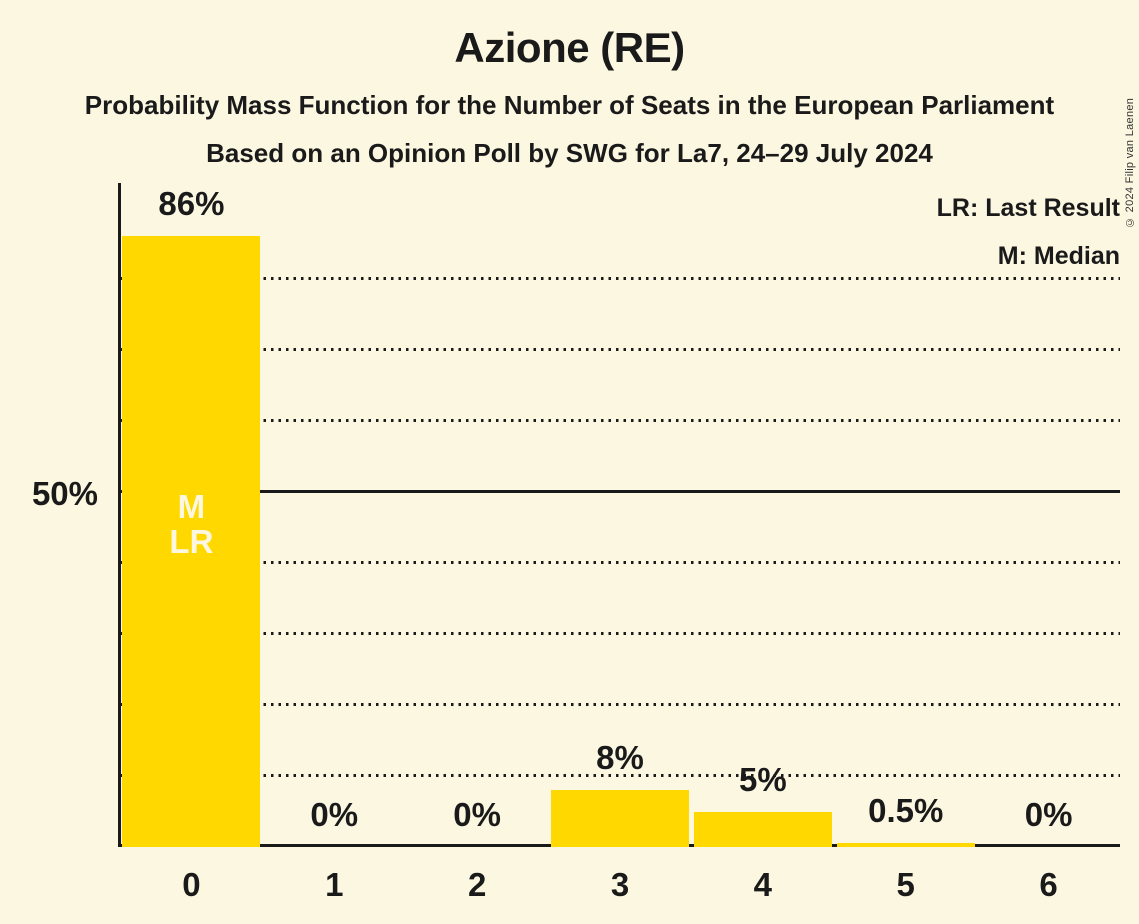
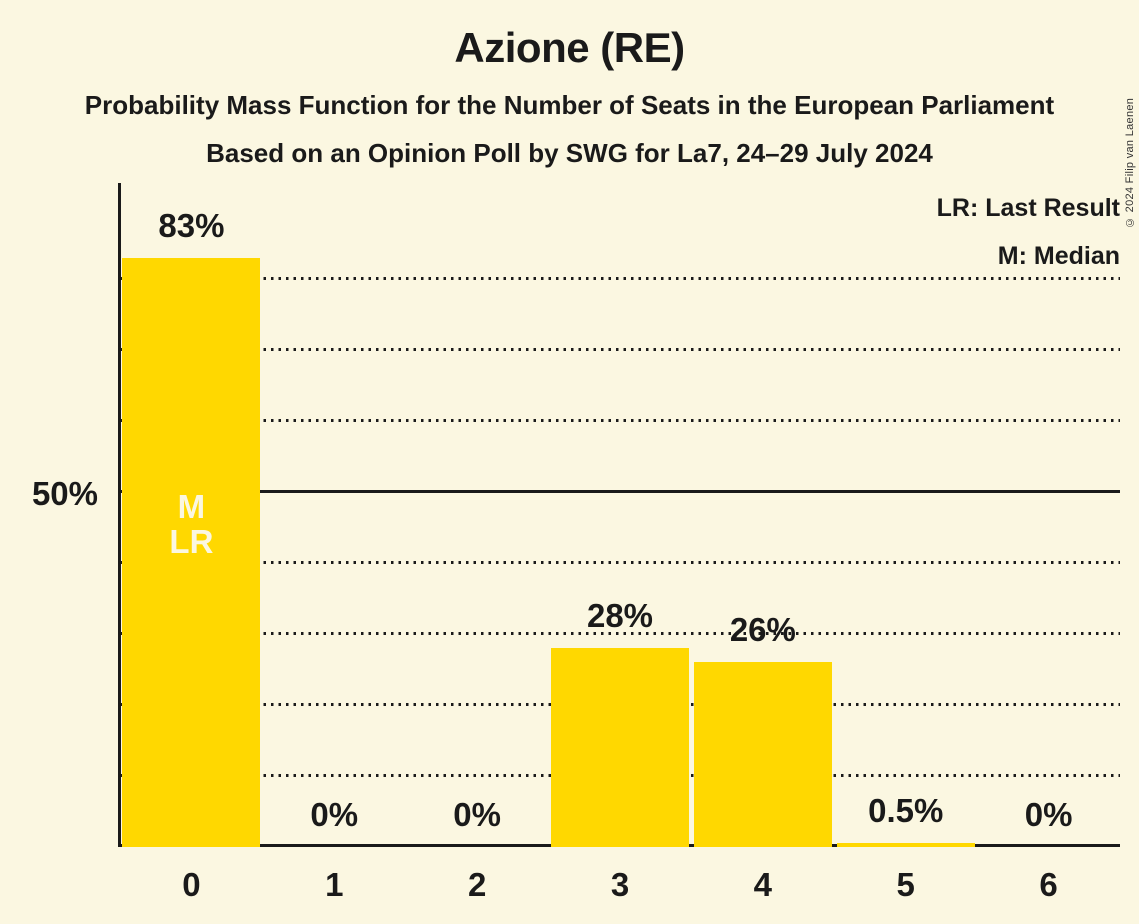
0: 86% -> 83%
3: 8% -> 28%
4: 5% -> 26%
